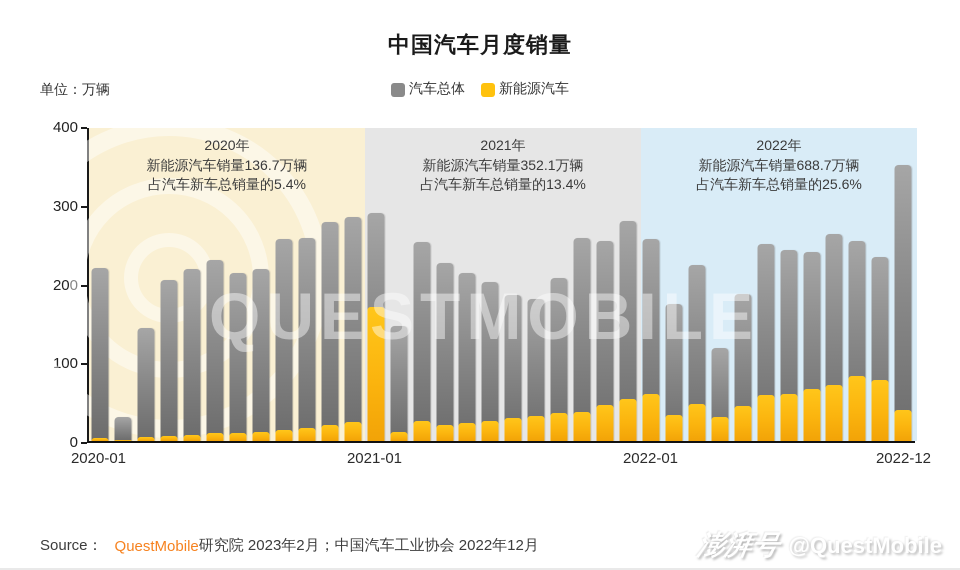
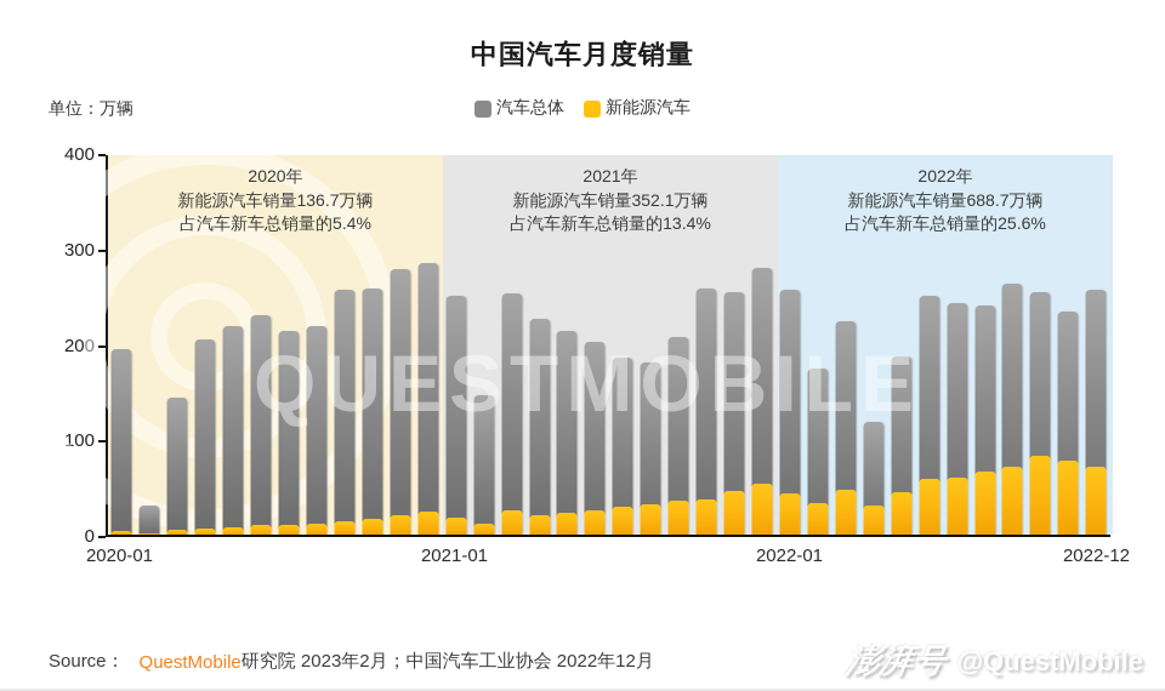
汽车总体/2020-01: 220 -> 190
汽车总体/2021-01: 290 -> 250
新能源汽车/2021-01: 170 -> 20
新能源汽车/2022-01: 60 -> 40
汽车总体/2022-12: 350 -> 260
新能源汽车/2022-12: 40 -> 70
